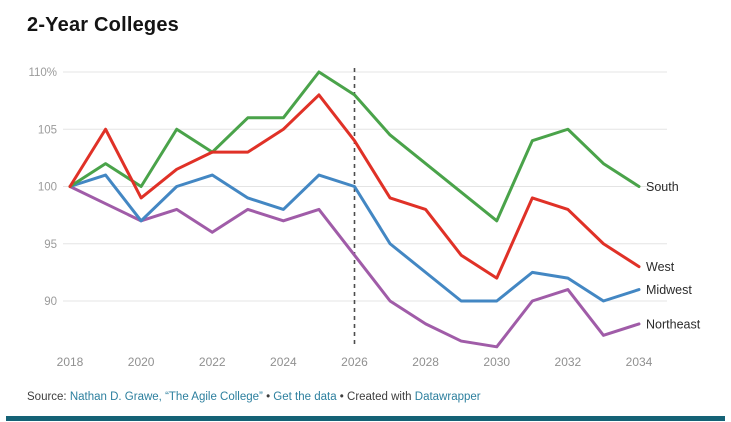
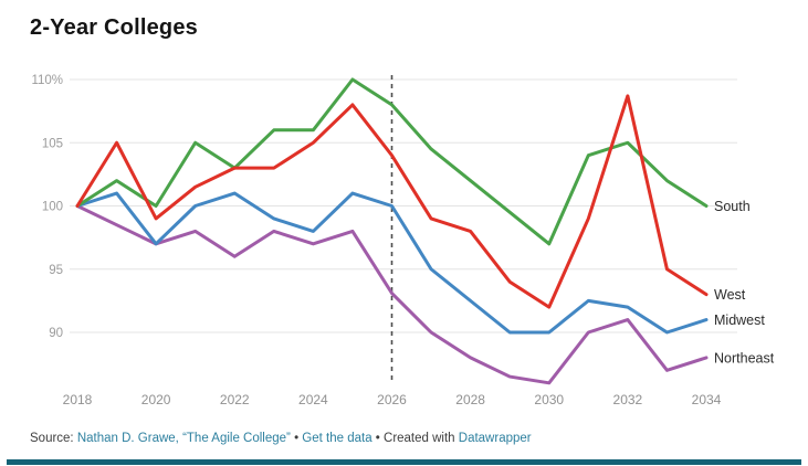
Northeast/2026: 94.0% -> 93.1%
West/2032: 98.0% -> 108.7%
